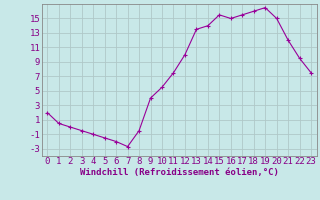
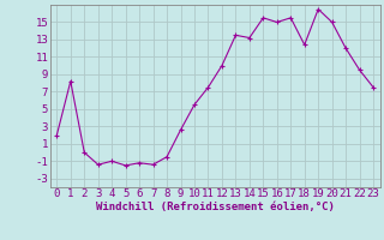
1: 0.5 -> 8.2
3: -0.5 -> -1.4
6: -2.0 -> -1.2
7: -2.7 -> -1.4
9: 4.0 -> 2.6
14: 14.0 -> 13.2
18: 16.0 -> 12.4
